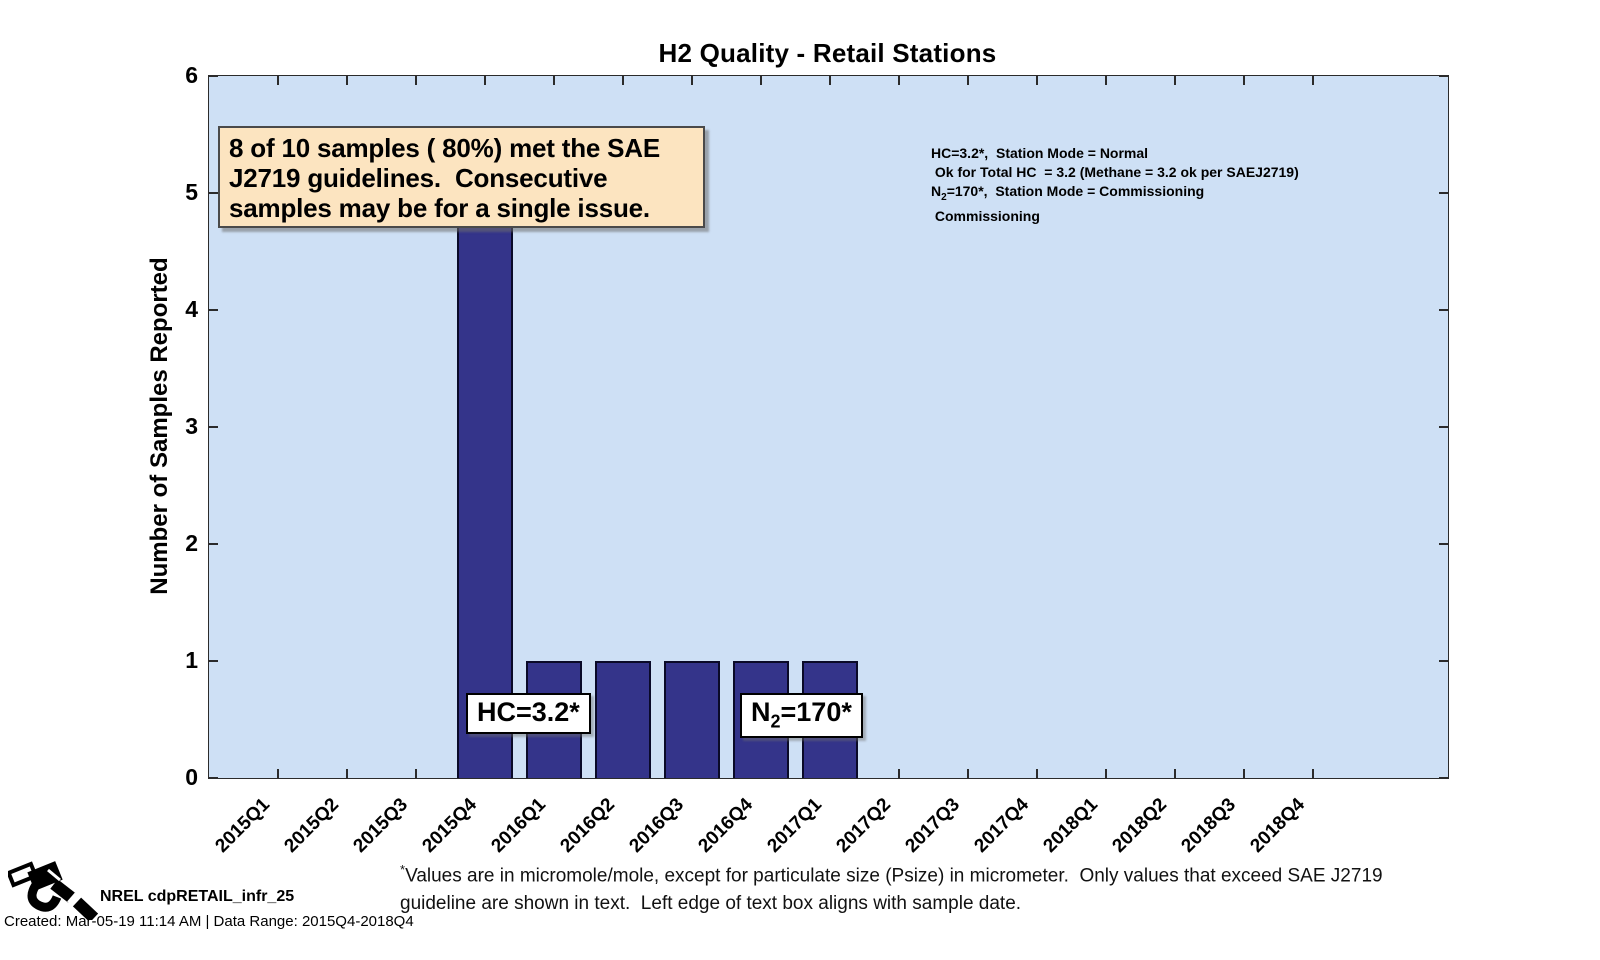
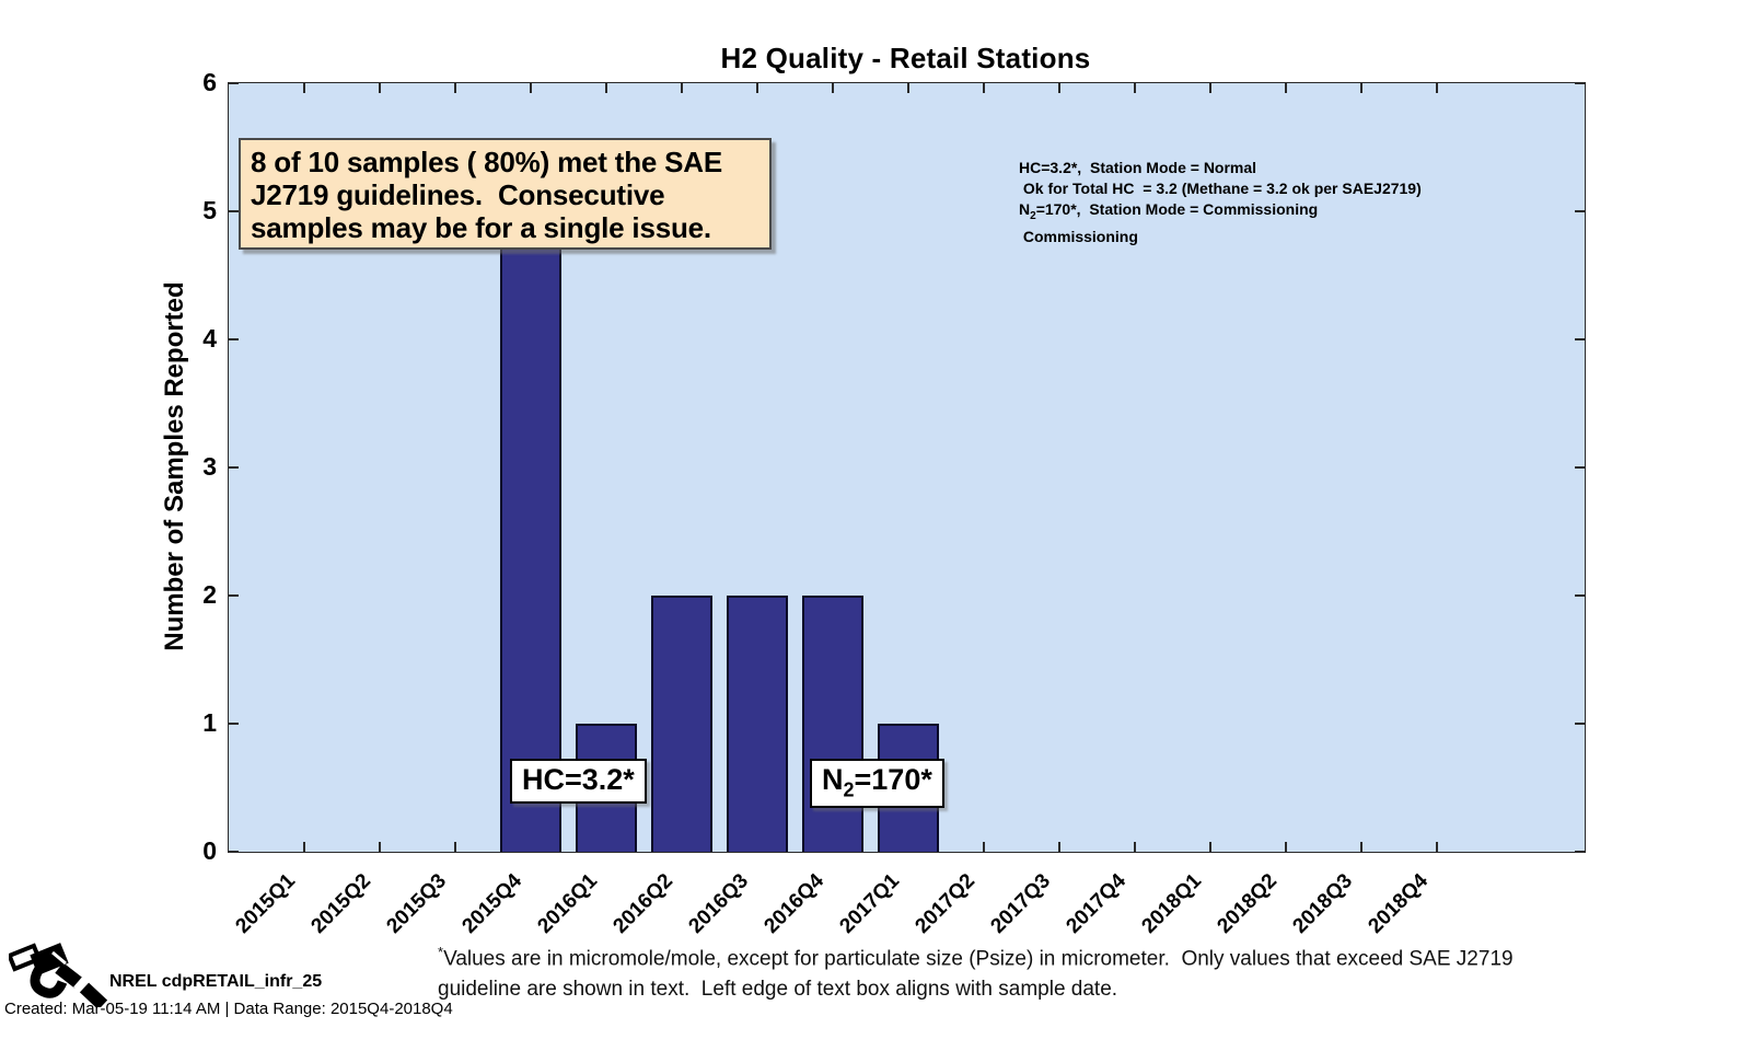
2016Q2: 1 -> 2
2016Q3: 1 -> 2
2016Q4: 1 -> 2
